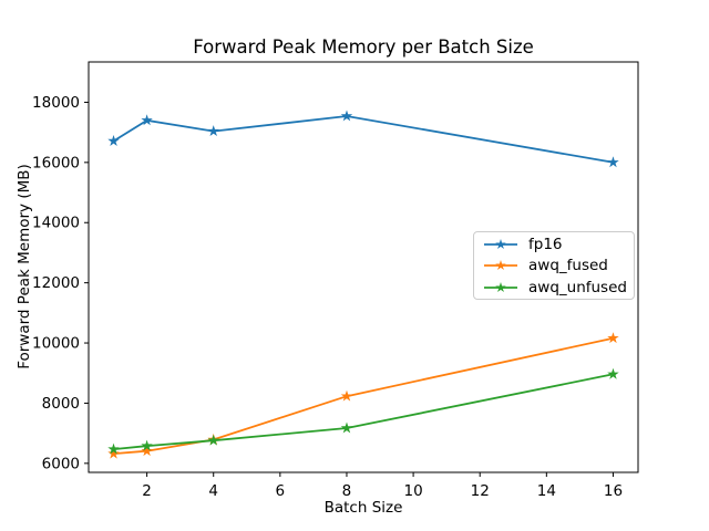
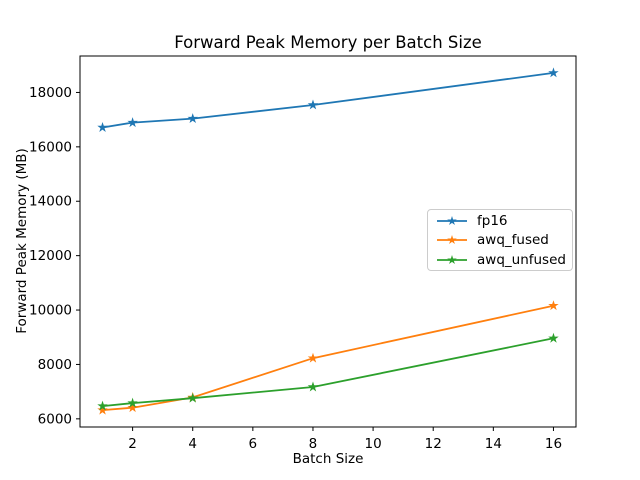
fp16/2: 17400 -> 16900
fp16/16: 16000 -> 18700
